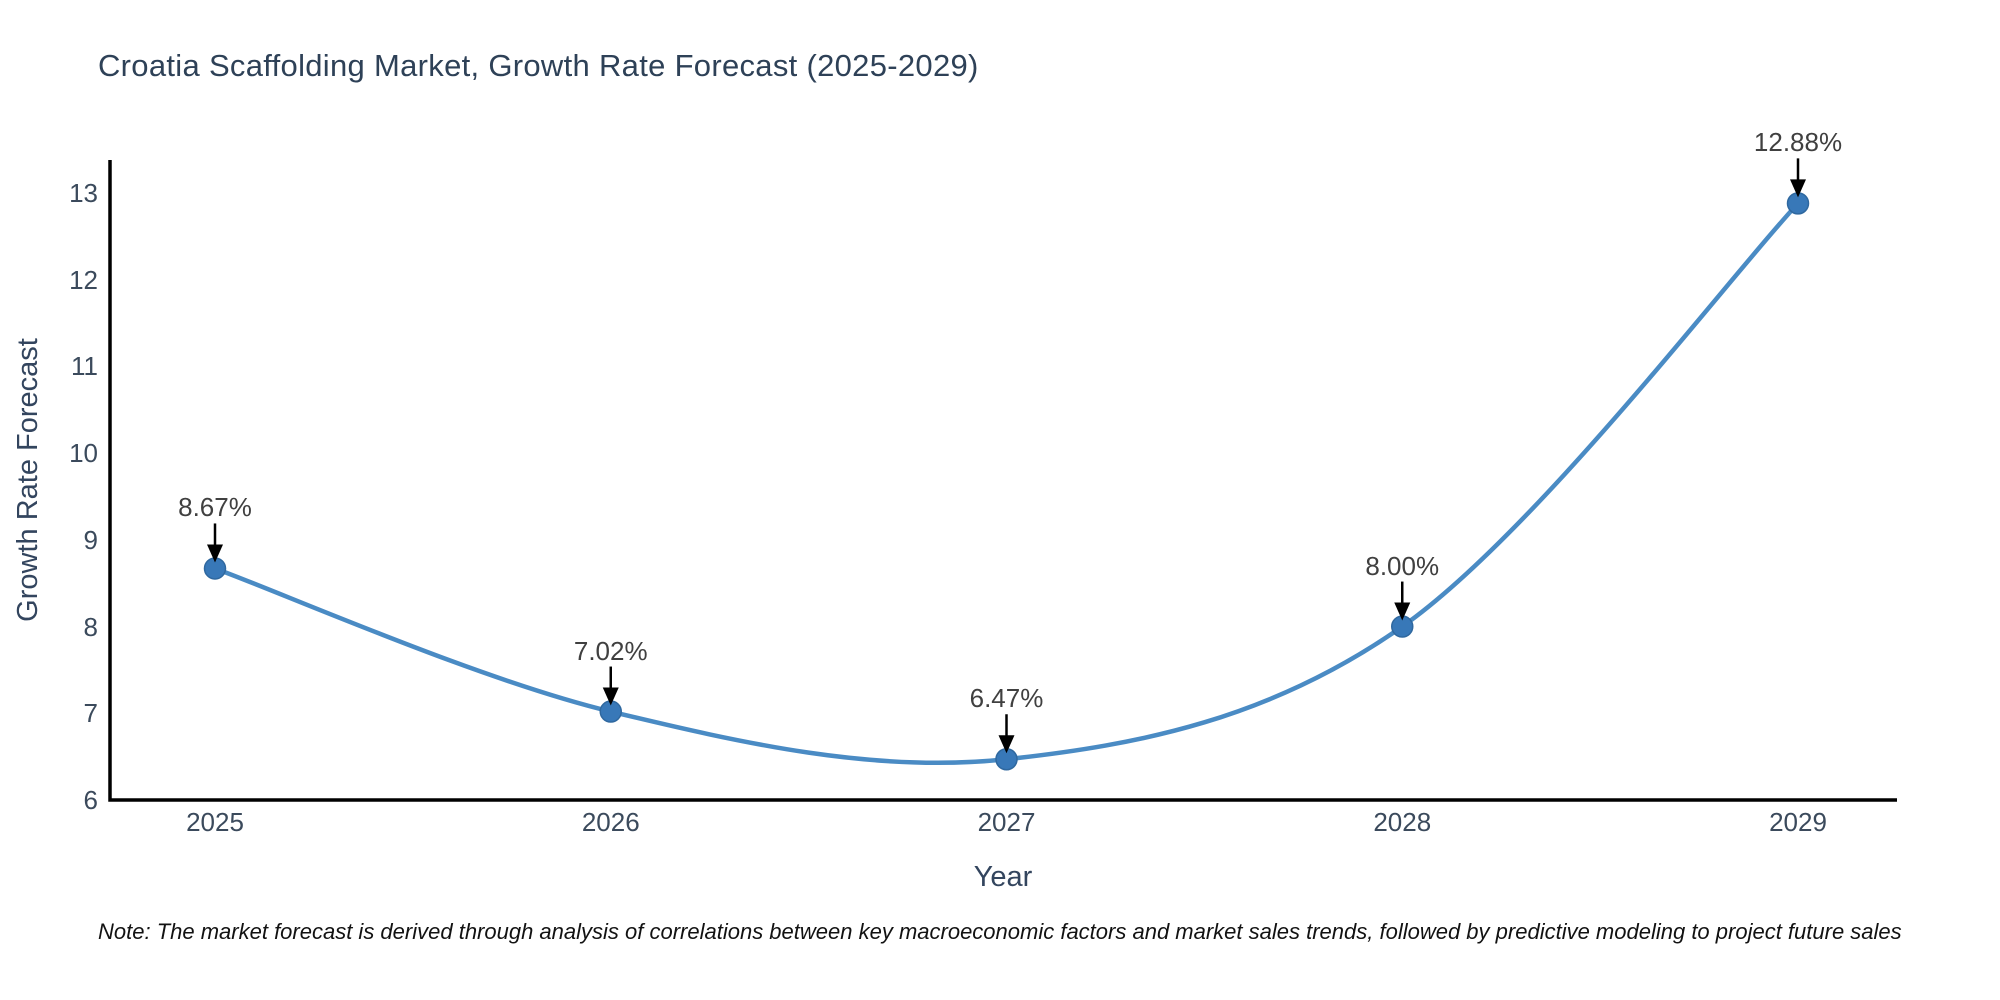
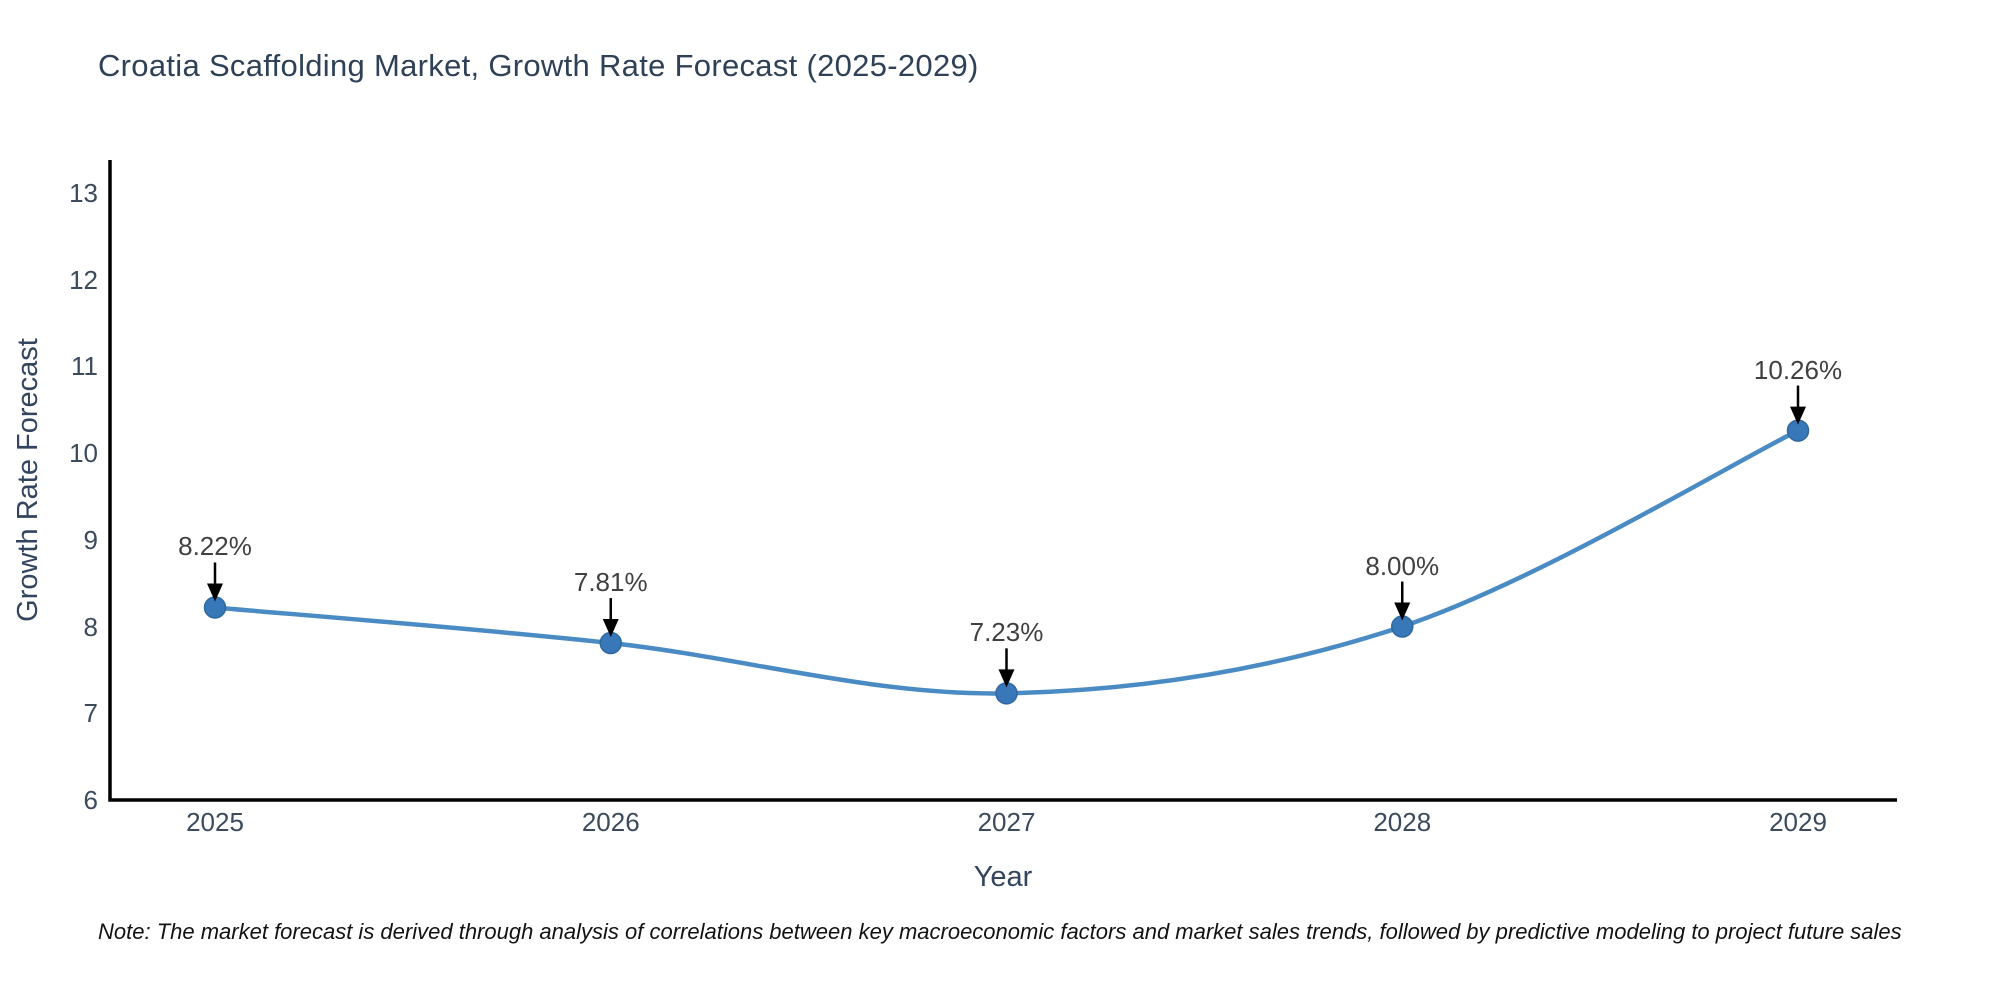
2025: 8.67% -> 8.22%
2026: 7.02% -> 7.81%
2027: 6.47% -> 7.23%
2029: 12.88% -> 10.26%
